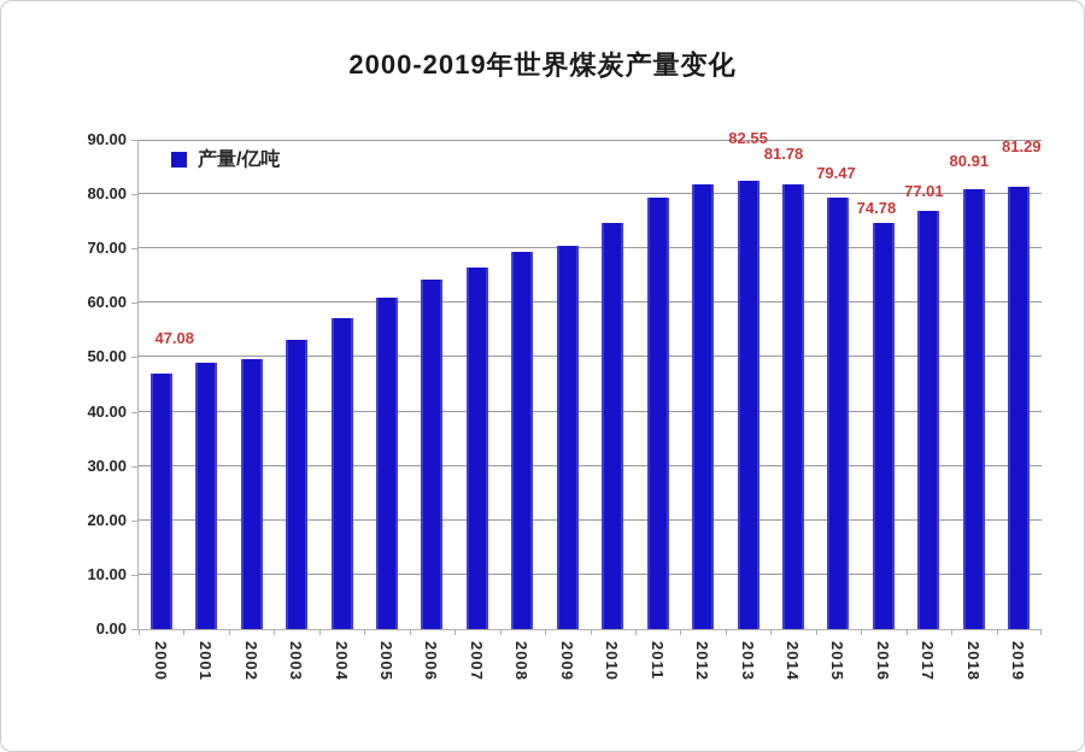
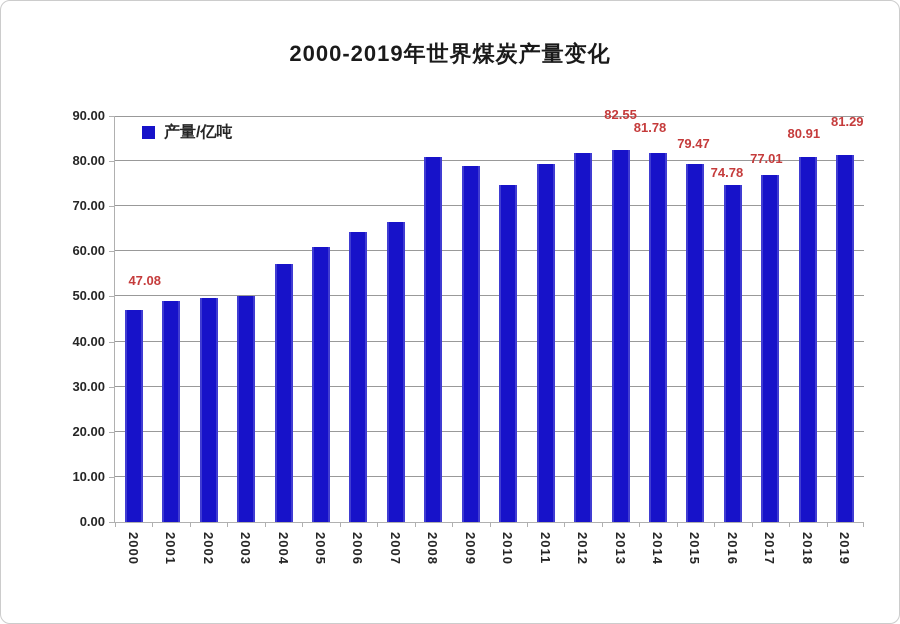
2003: 53 -> 50
2008: 69 -> 81
2009: 70 -> 79
